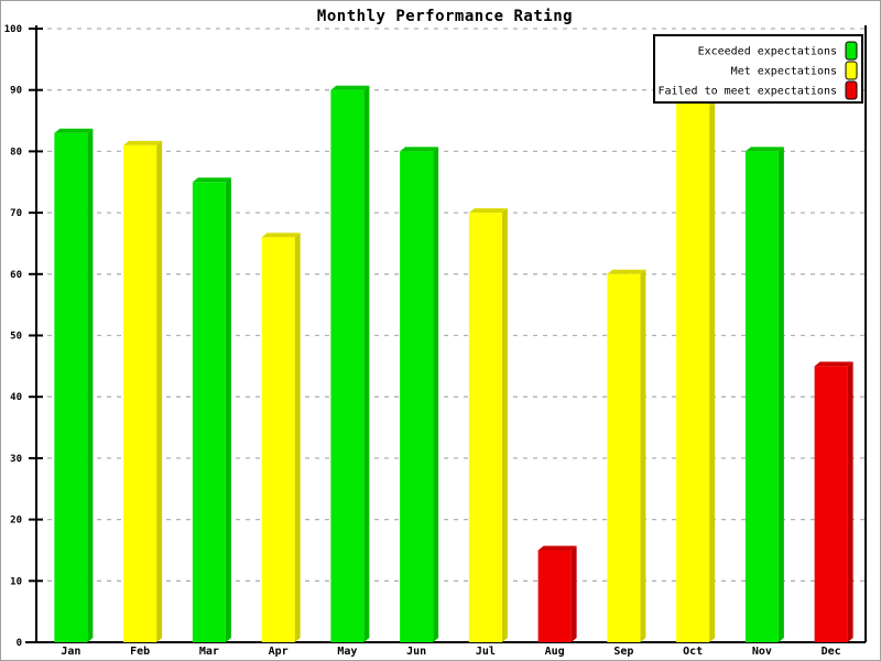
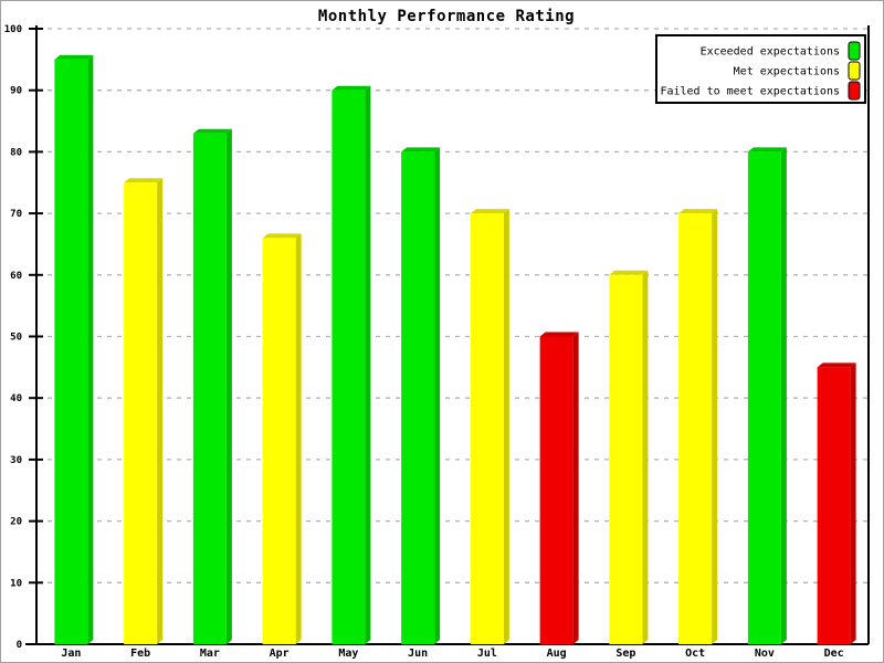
Jan: 83 -> 95
Feb: 81 -> 75
Mar: 75 -> 83
Aug: 15 -> 50
Oct: 92 -> 70
